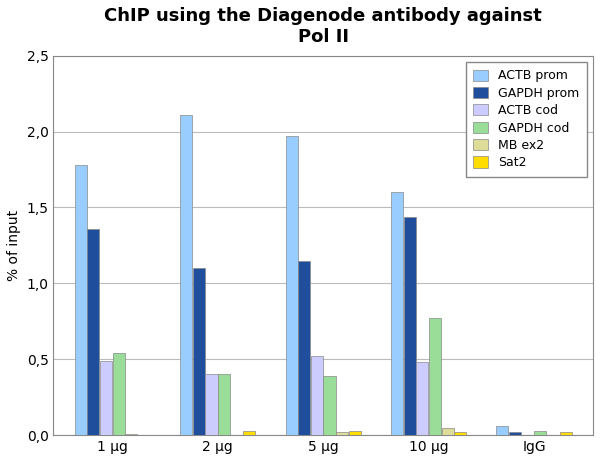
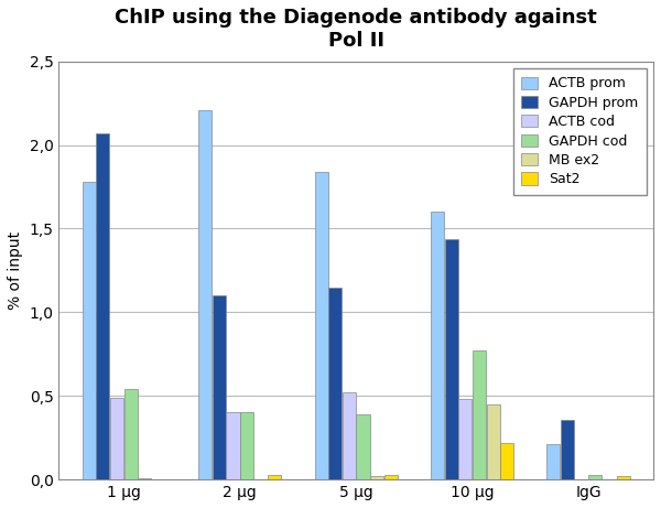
GAPDH prom/1 μg: 1,36 -> 2,07
ACTB prom/2 μg: 2,11 -> 2,21
ACTB prom/5 μg: 1,97 -> 1,84
MB ex2/10 μg: 0,05 -> 0,45
Sat2/10 μg: 0,02 -> 0,22
ACTB prom/IgG: 0,06 -> 0,21
GAPDH prom/IgG: 0,02 -> 0,36
